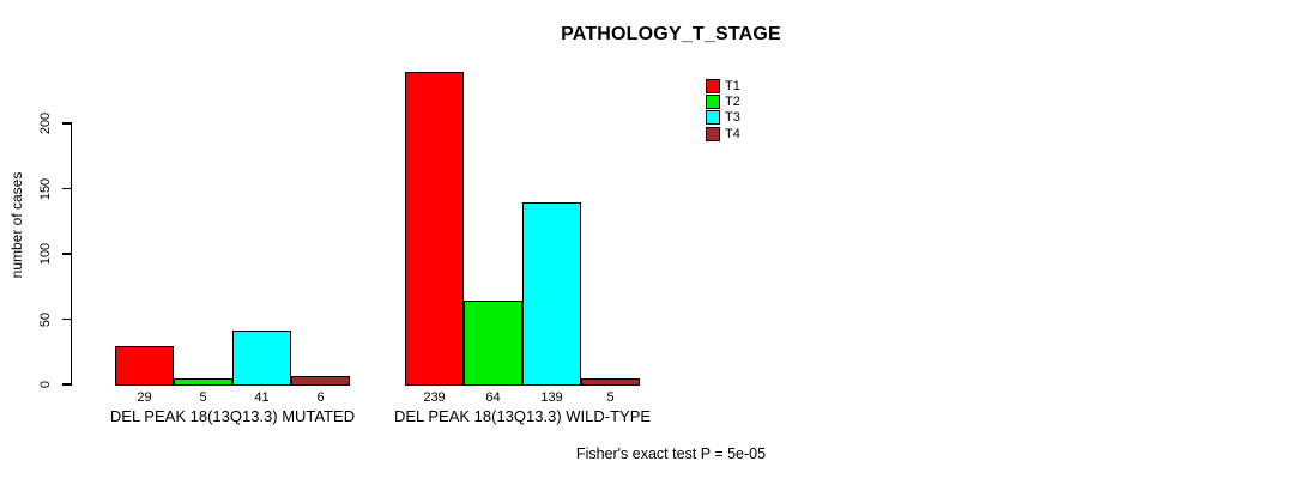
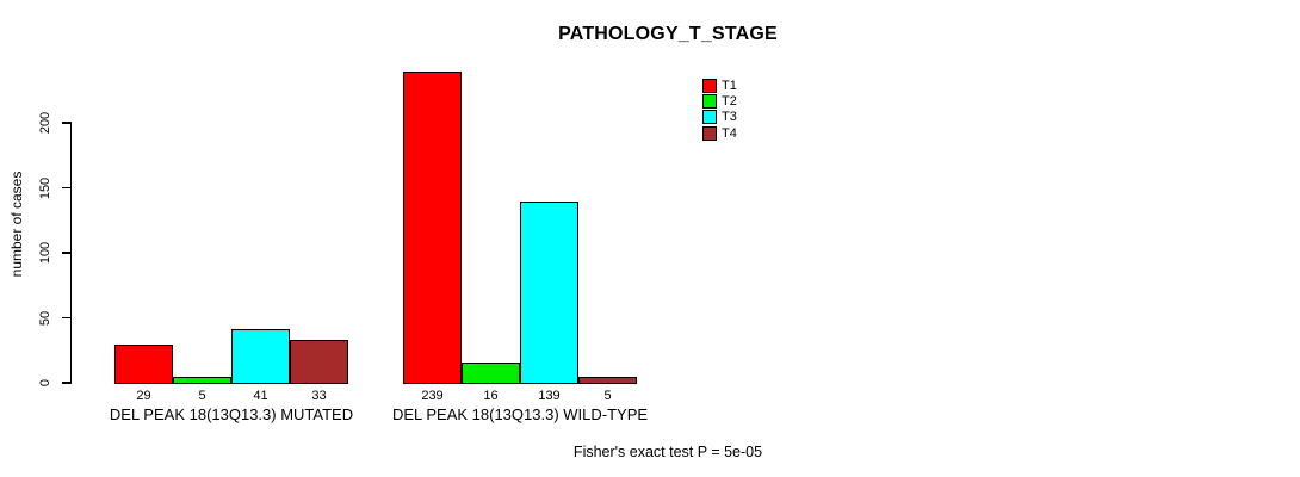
T4/DEL PEAK 18(13Q13.3) MUTATED: 6 -> 33
T2/DEL PEAK 18(13Q13.3) WILD-TYPE: 64 -> 16
